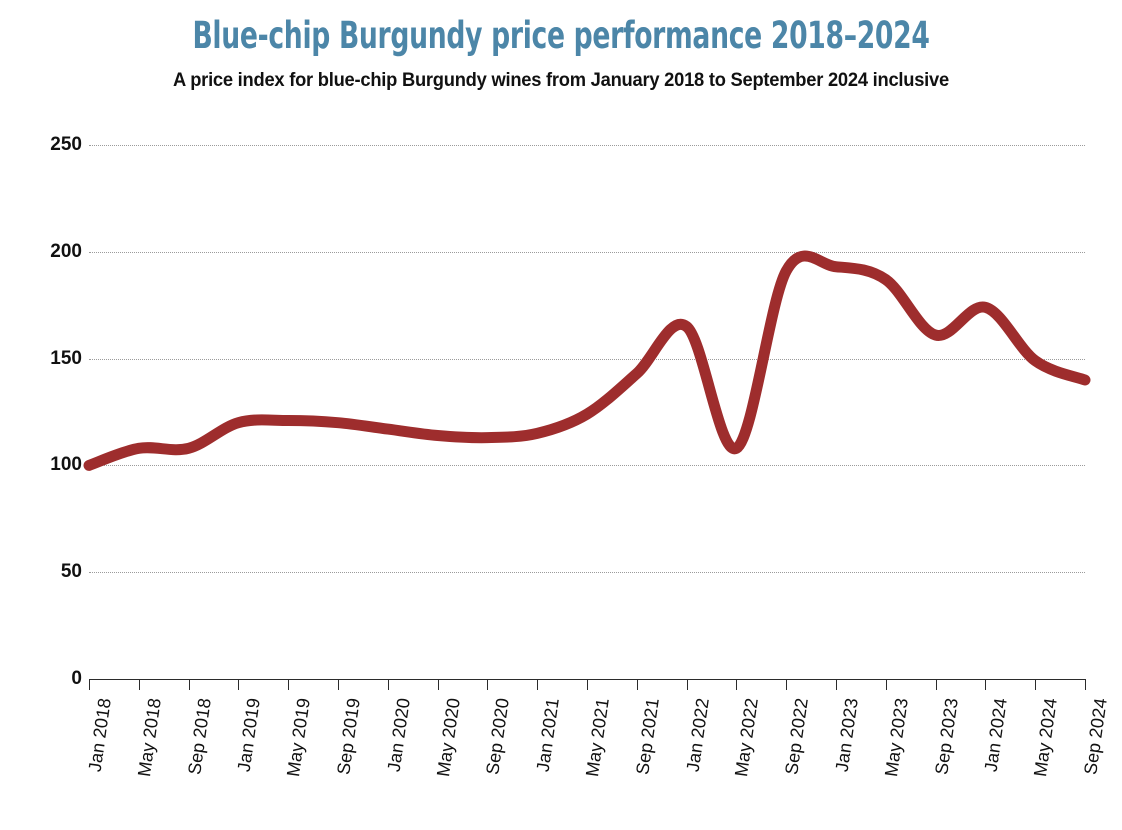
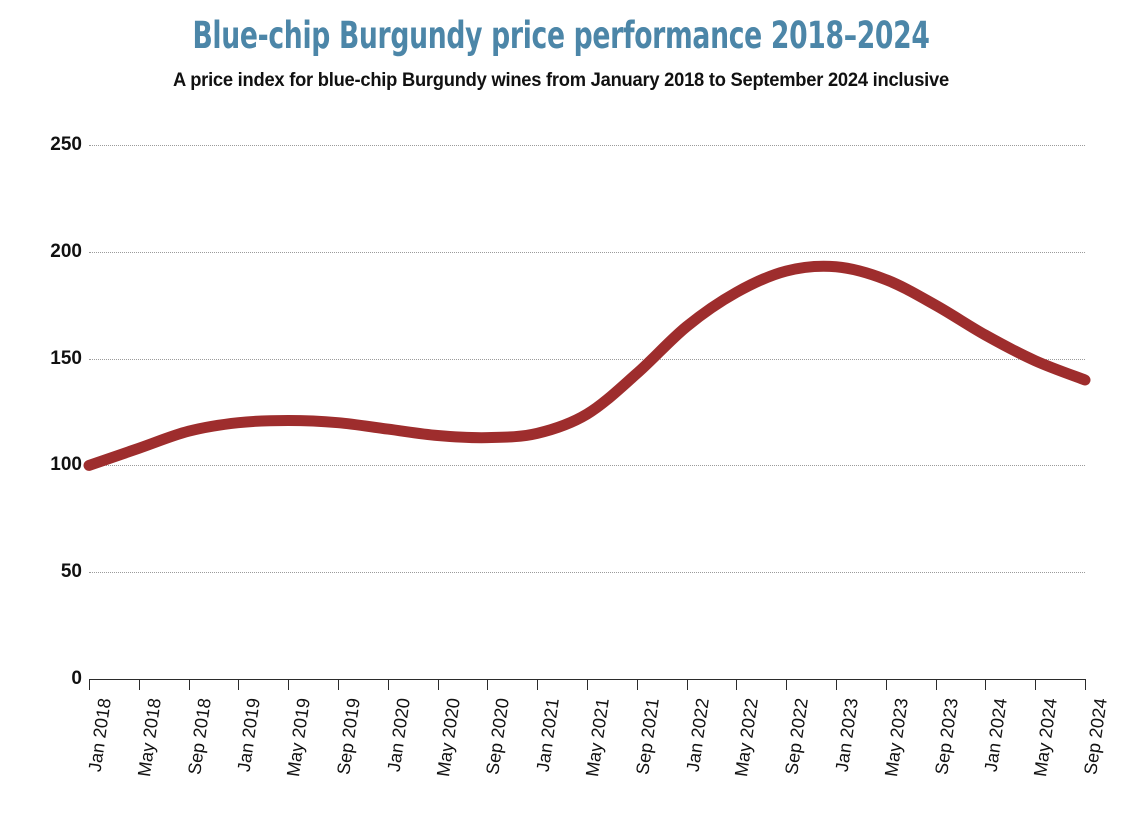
Sep 2018: 108 -> 116
May 2022: 108 -> 181
Sep 2023: 161 -> 175
Jan 2024: 174 -> 161
